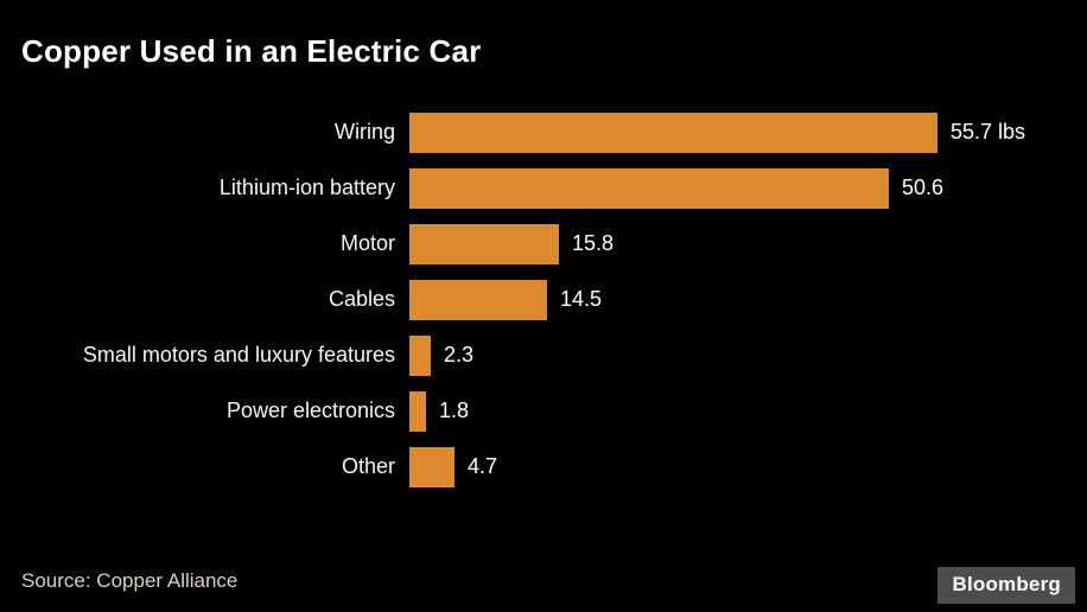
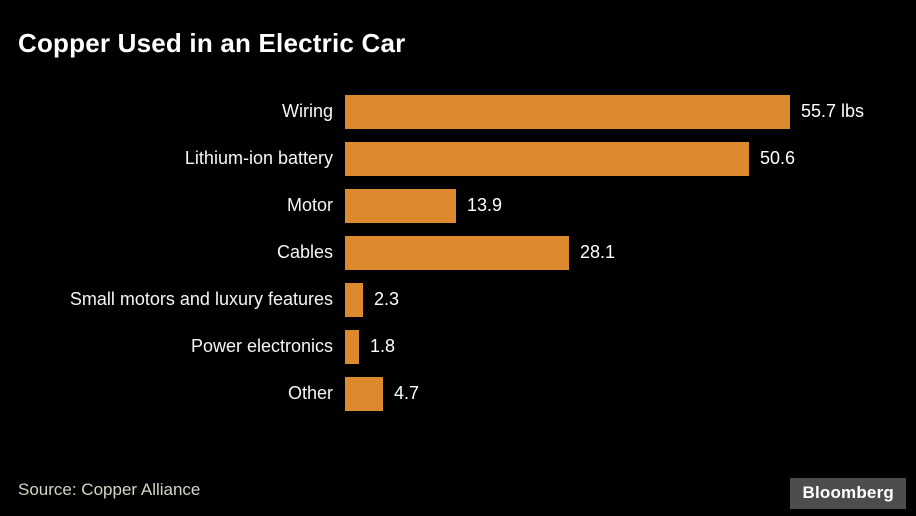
Motor: 15.8 -> 13.9
Cables: 14.5 -> 28.1
